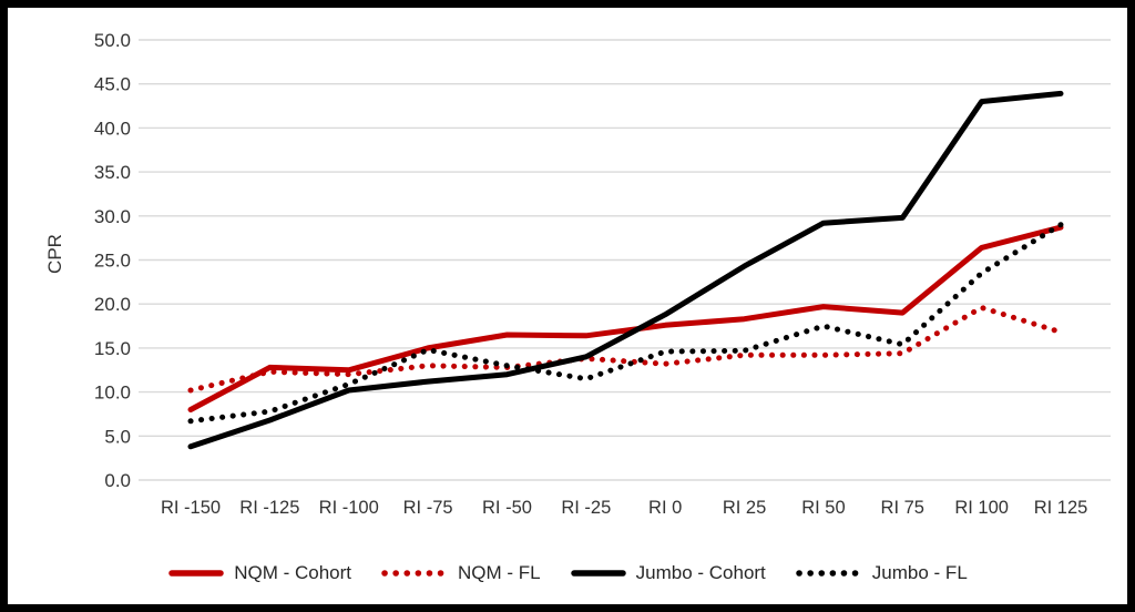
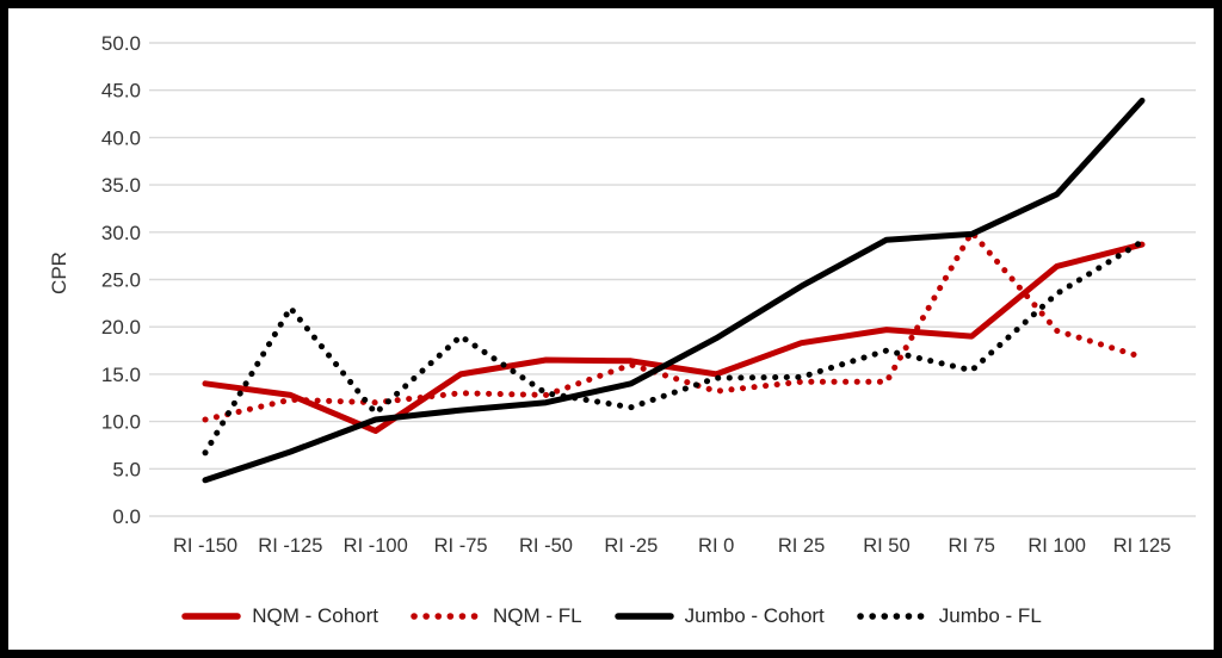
NQM - Cohort/RI -150: 8 -> 14
Jumbo - FL/RI -125: 8 -> 22
NQM - Cohort/RI -100: 12 -> 9
Jumbo - FL/RI -75: 15 -> 19
NQM - FL/RI -25: 14 -> 16
NQM - Cohort/RI 0: 18 -> 15
NQM - FL/RI 75: 14 -> 30
Jumbo - Cohort/RI 100: 43 -> 34
